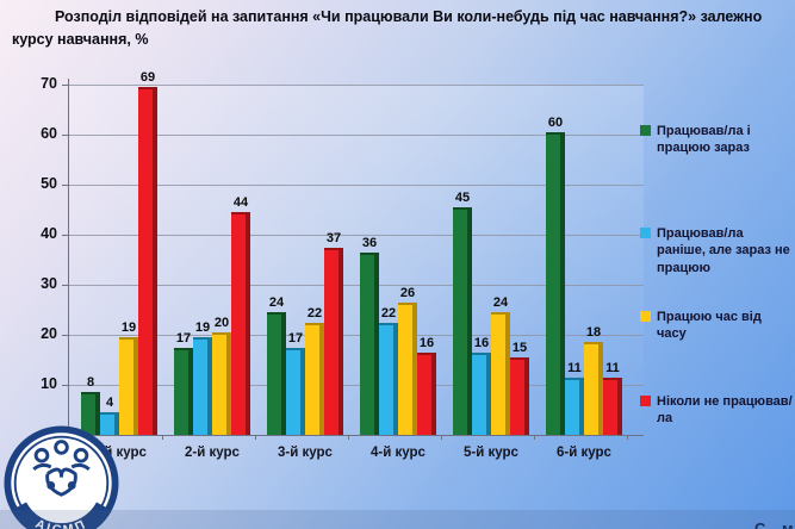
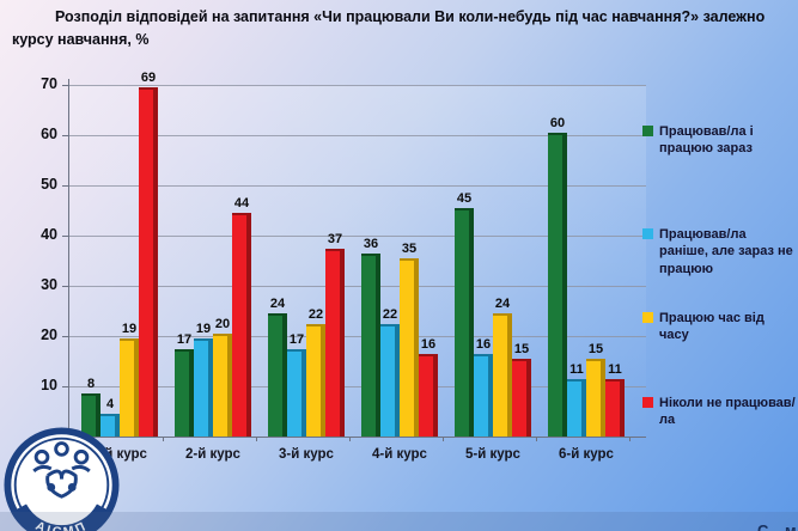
Працюю час від часу/4-й курс: 26 -> 35
Працюю час від часу/6-й курс: 18 -> 15
